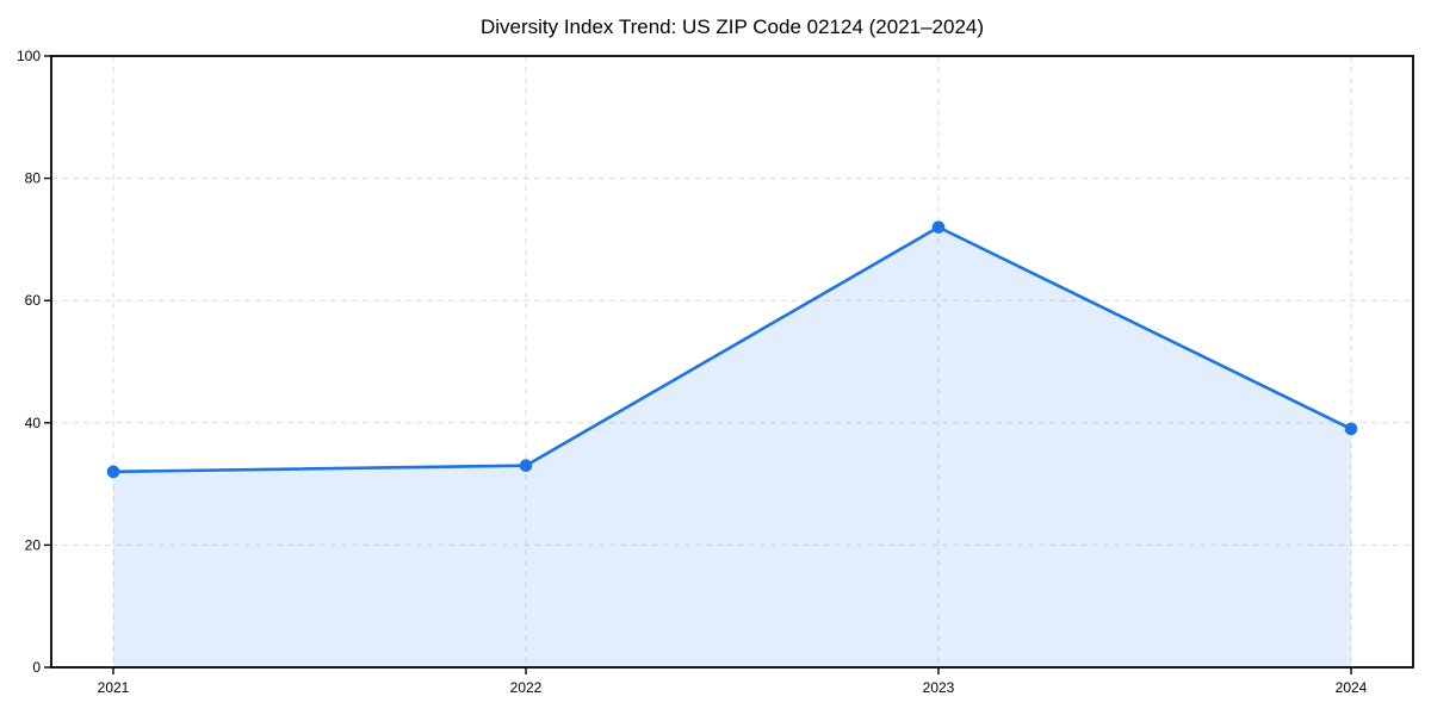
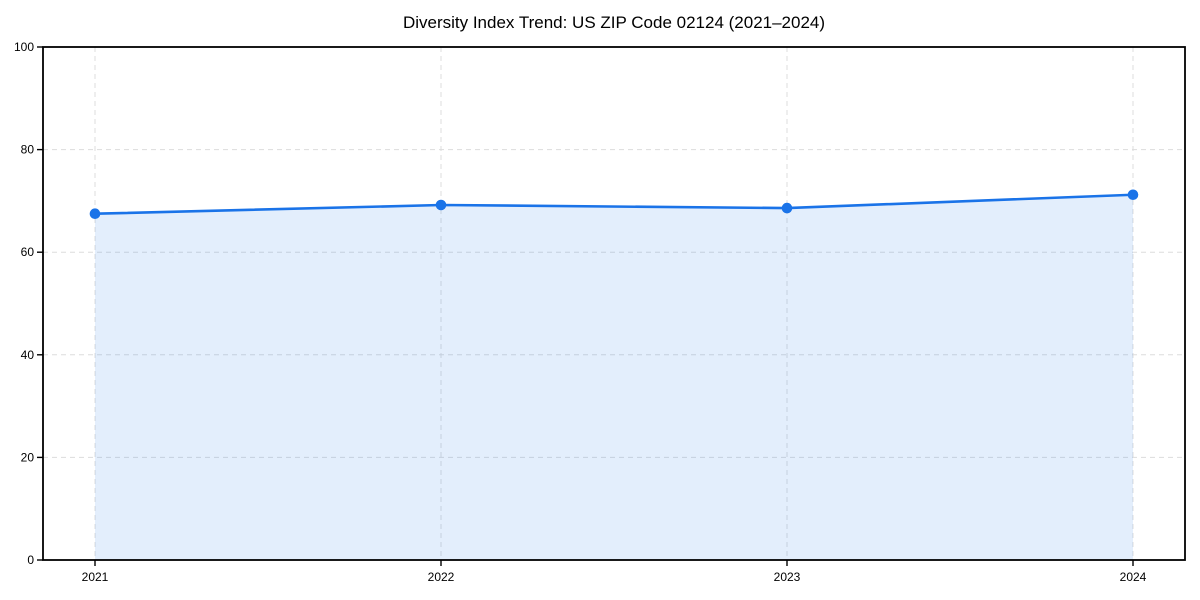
2021: 32 -> 68
2022: 33 -> 69
2023: 72 -> 69
2024: 39 -> 71
